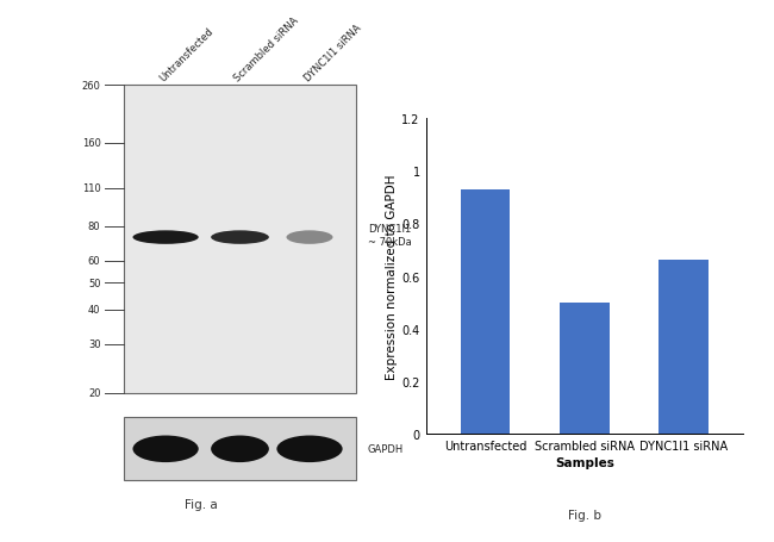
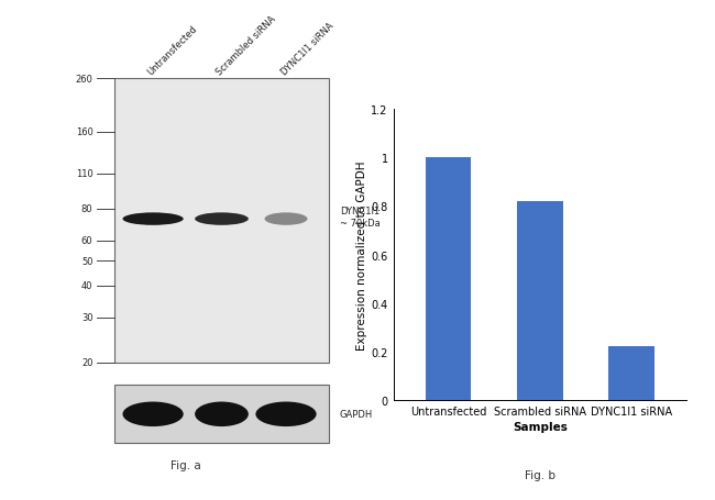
Untransfected: 0.93 -> 1.00
Scrambled siRNA: 0.50 -> 0.82
DYNC1I1 siRNA: 0.66 -> 0.22
